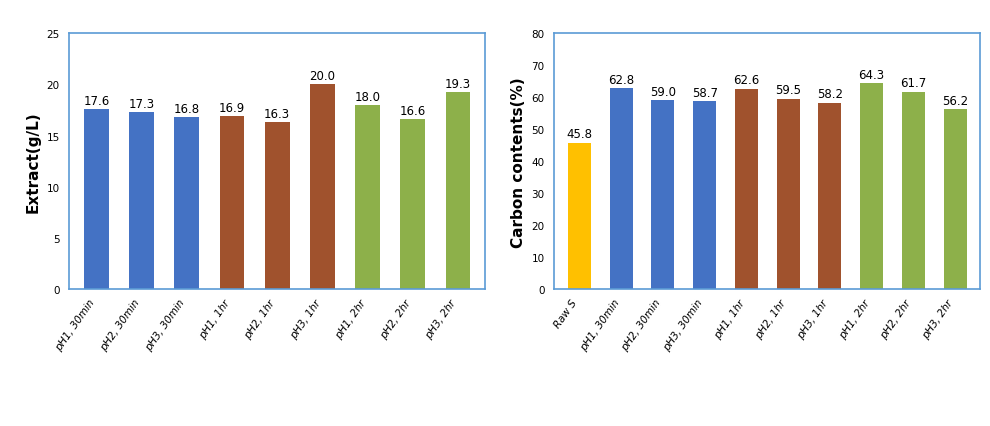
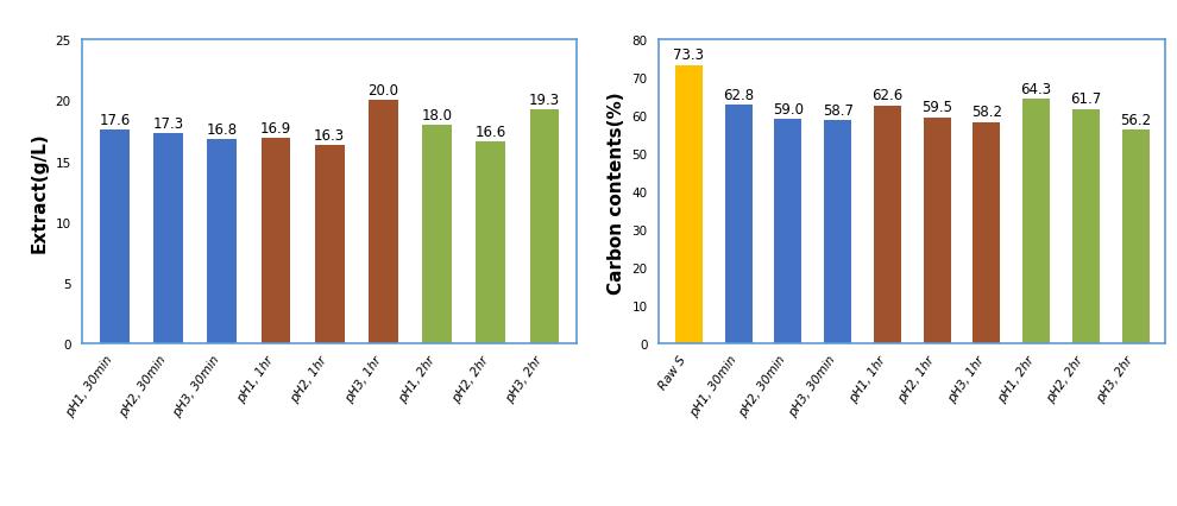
Raw S: 45.8 -> 73.3
